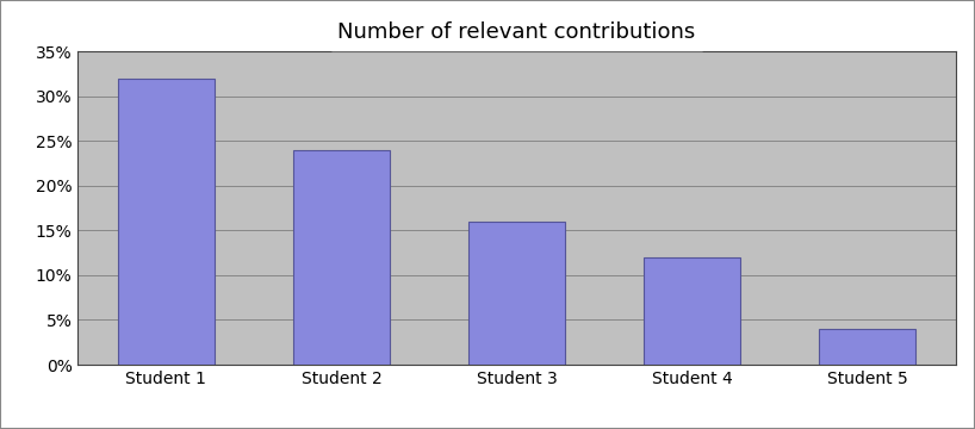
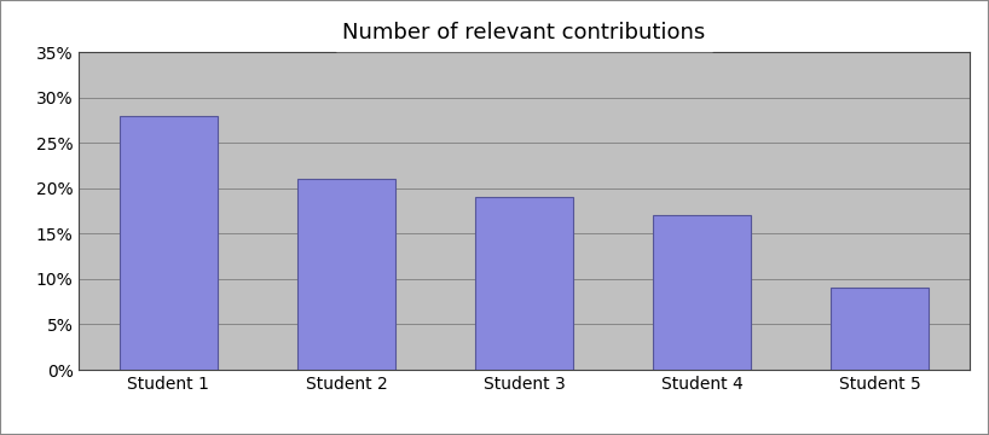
Student 1: 32% -> 28%
Student 2: 24% -> 21%
Student 3: 16% -> 19%
Student 4: 12% -> 17%
Student 5: 4% -> 9%
